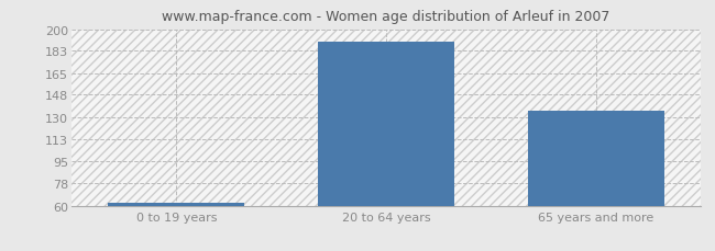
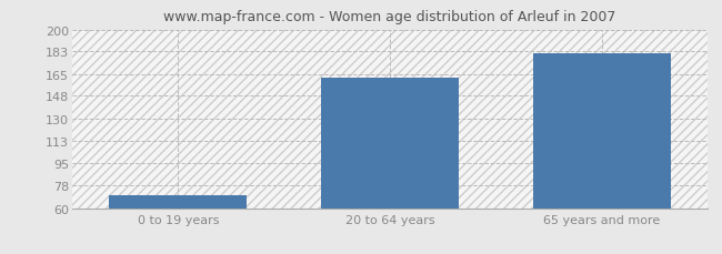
0 to 19 years: 62 -> 70
20 to 64 years: 190 -> 162
65 years and more: 135 -> 181
